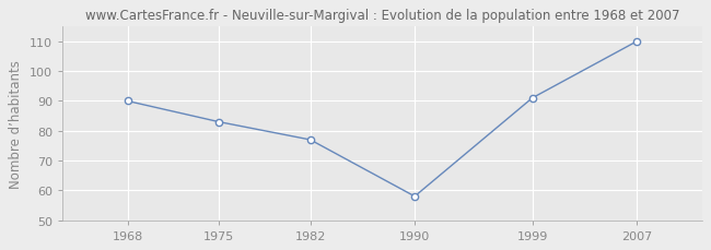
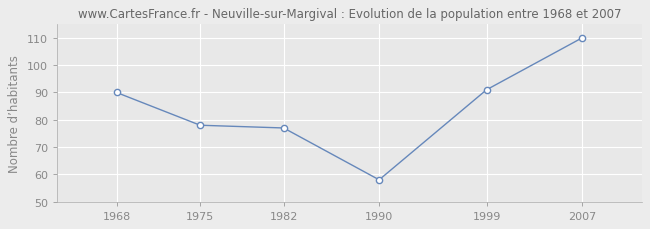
1975: 83 -> 78
